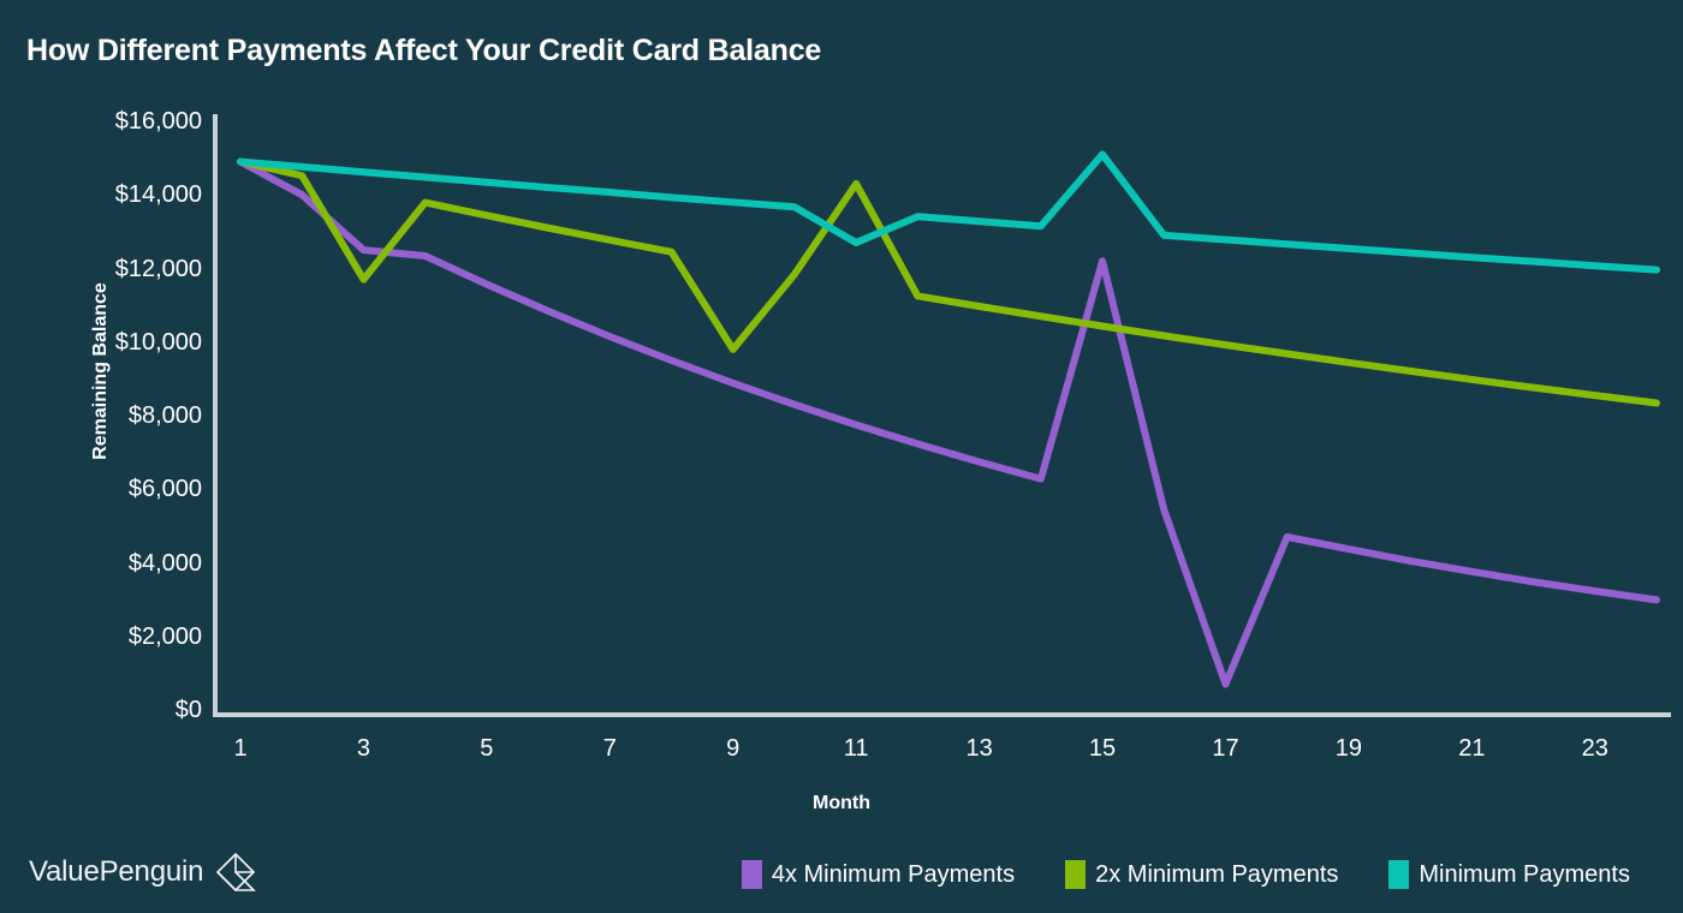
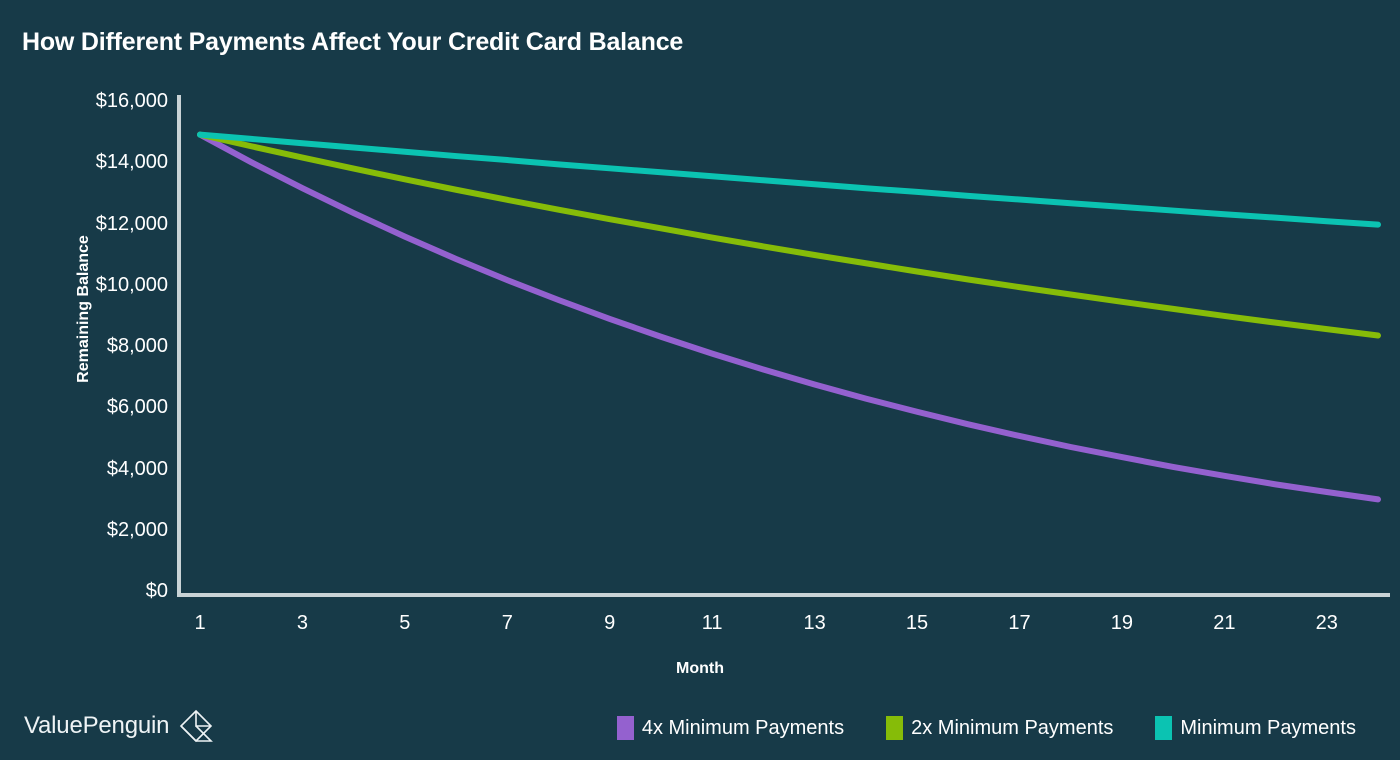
4x Minimum Payments/3: $12600 -> $13200
2x Minimum Payments/3: $11800 -> $14200
2x Minimum Payments/9: $9900 -> $12200
2x Minimum Payments/11: $14400 -> $11600
Minimum Payments/11: $12800 -> $13600
4x Minimum Payments/15: $12300 -> $6000
Minimum Payments/15: $15200 -> $13100
4x Minimum Payments/17: $800 -> $5200
